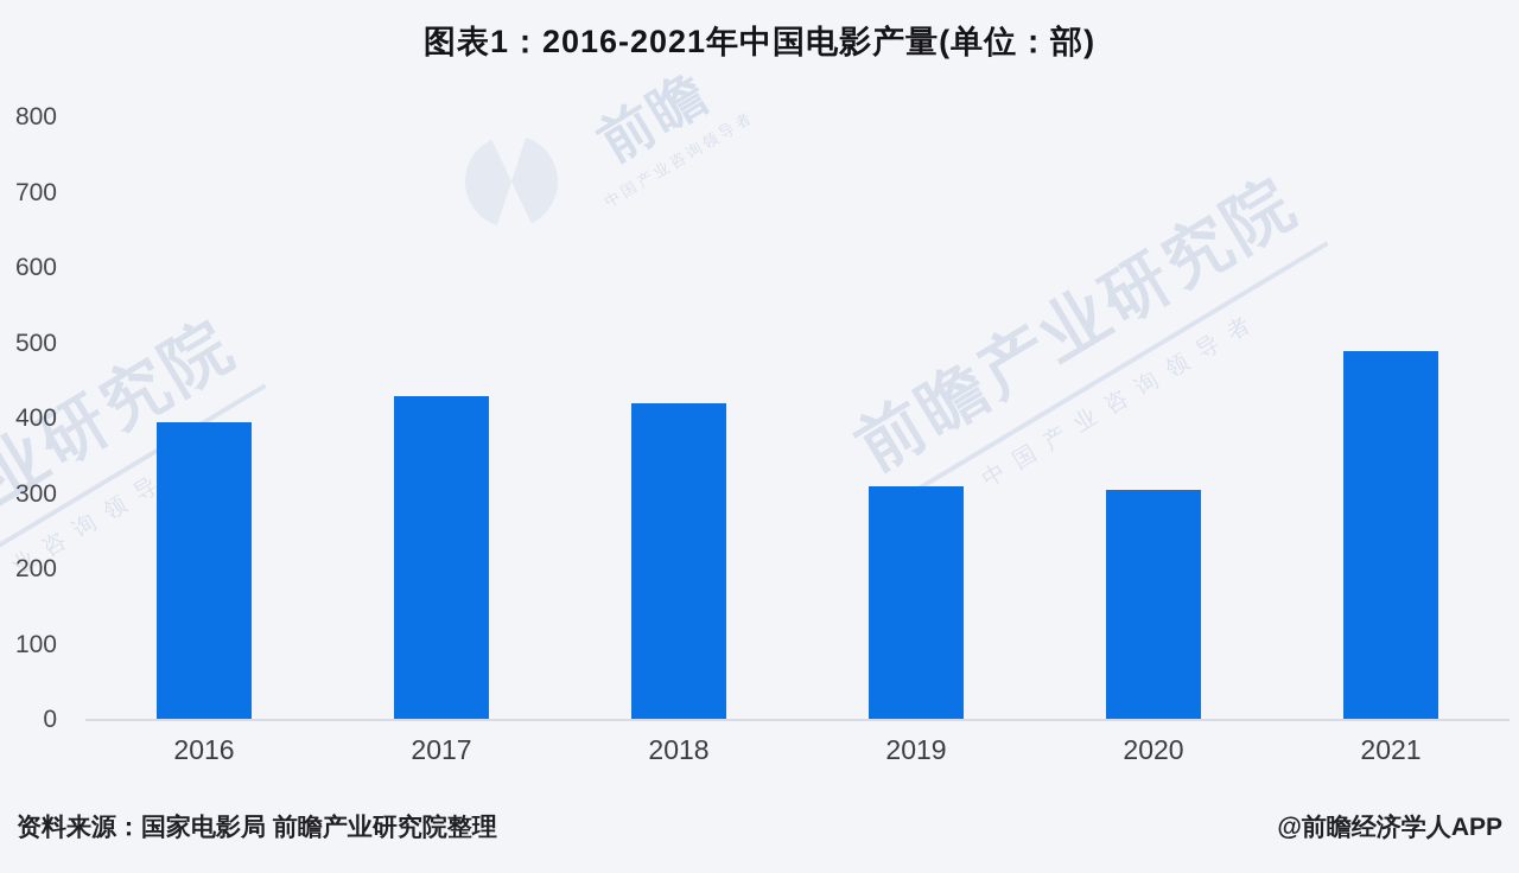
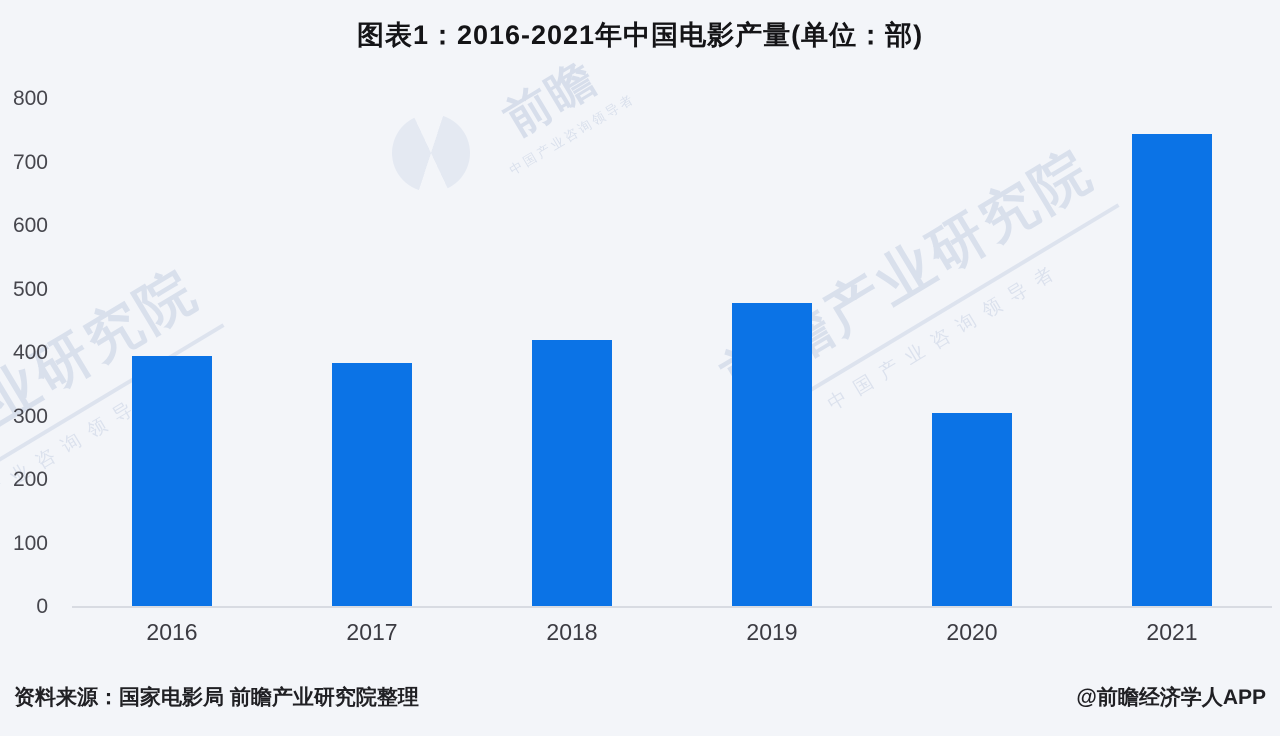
2017: 430 -> 380
2019: 310 -> 480
2021: 490 -> 740
